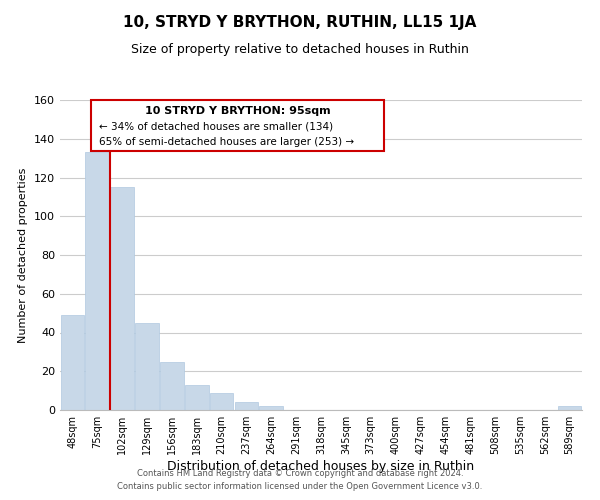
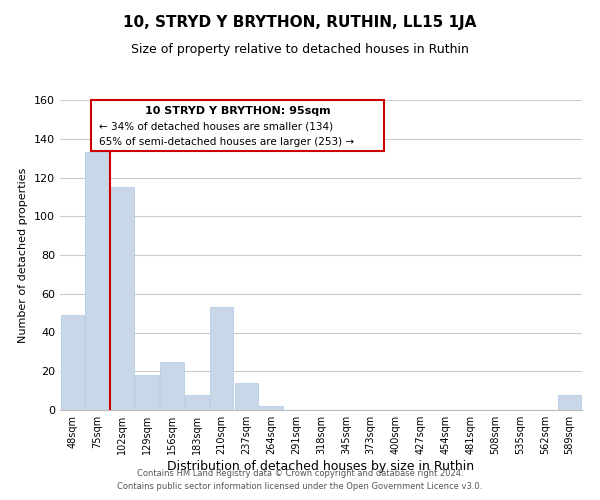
129sqm: 45 -> 18
183sqm: 13 -> 8
210sqm: 9 -> 53
237sqm: 4 -> 14
589sqm: 2 -> 8
